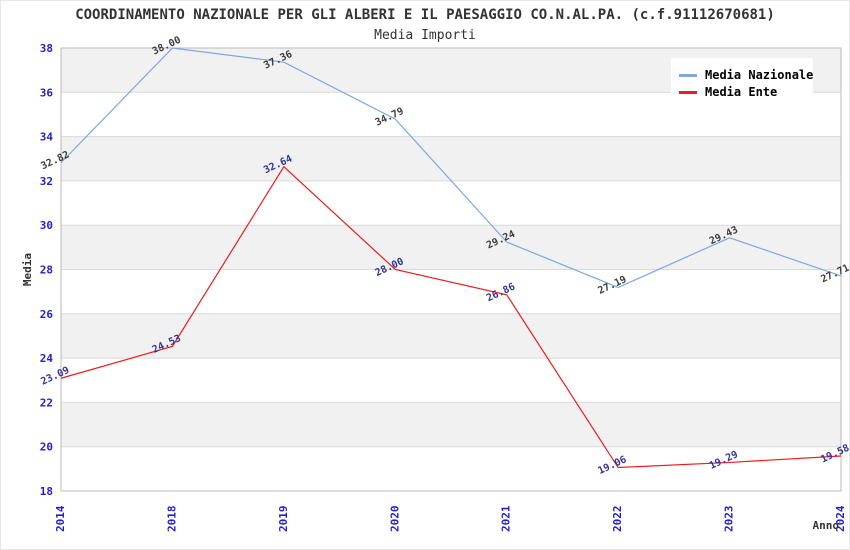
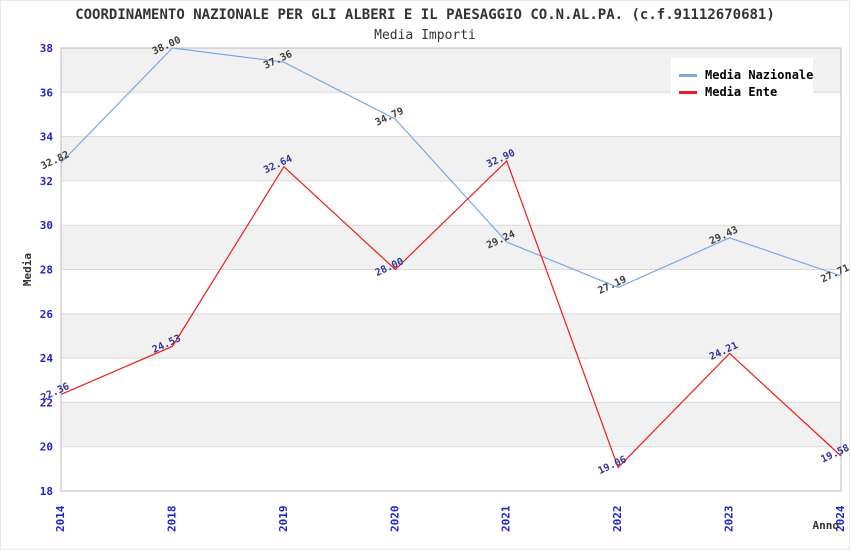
Media Ente/2014: 23.09 -> 22.36
Media Ente/2021: 26.86 -> 32.90
Media Ente/2023: 19.29 -> 24.21
